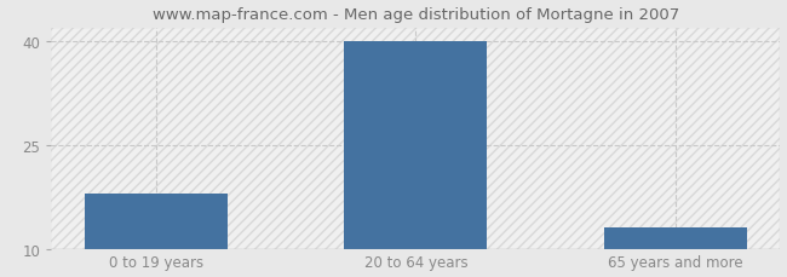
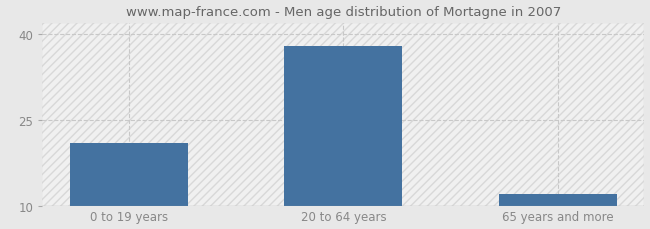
0 to 19 years: 18 -> 21
20 to 64 years: 40 -> 38
65 years and more: 13 -> 12
